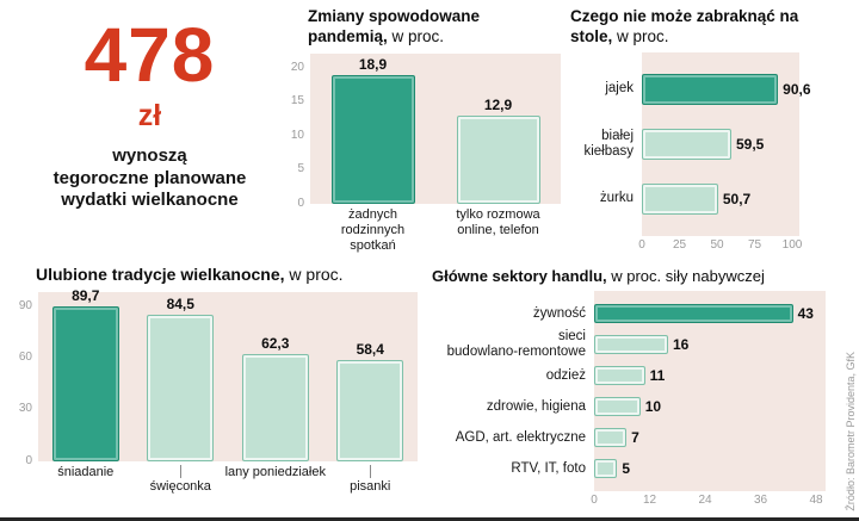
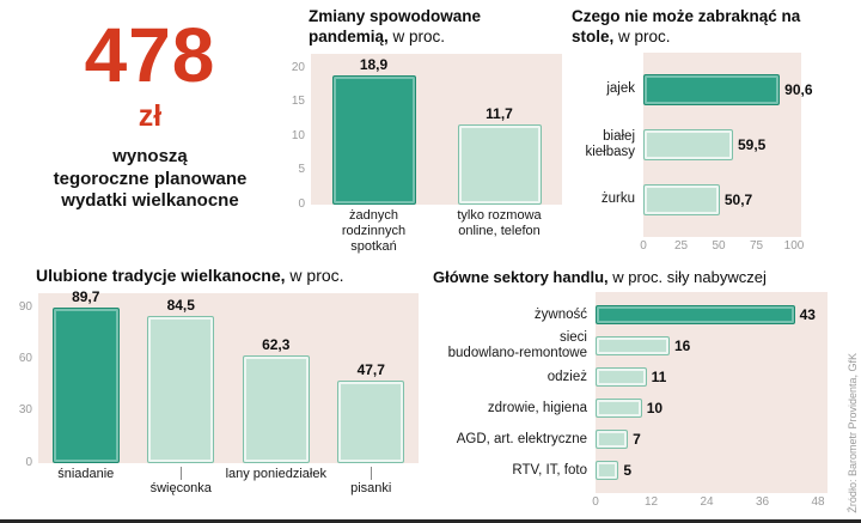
Zmiany spowodowane pandemią,/tylko rozmowa online, telefon: 12,9 -> 11,7
Ulubione tradycje wielkanocne,/pisanki: 58,4 -> 47,7
